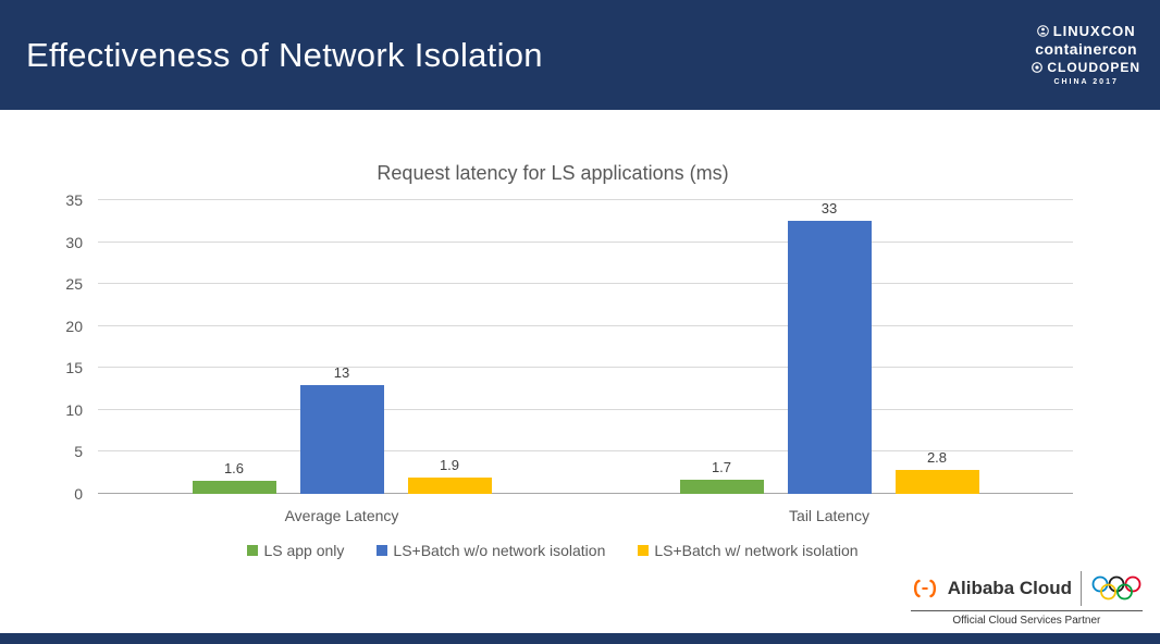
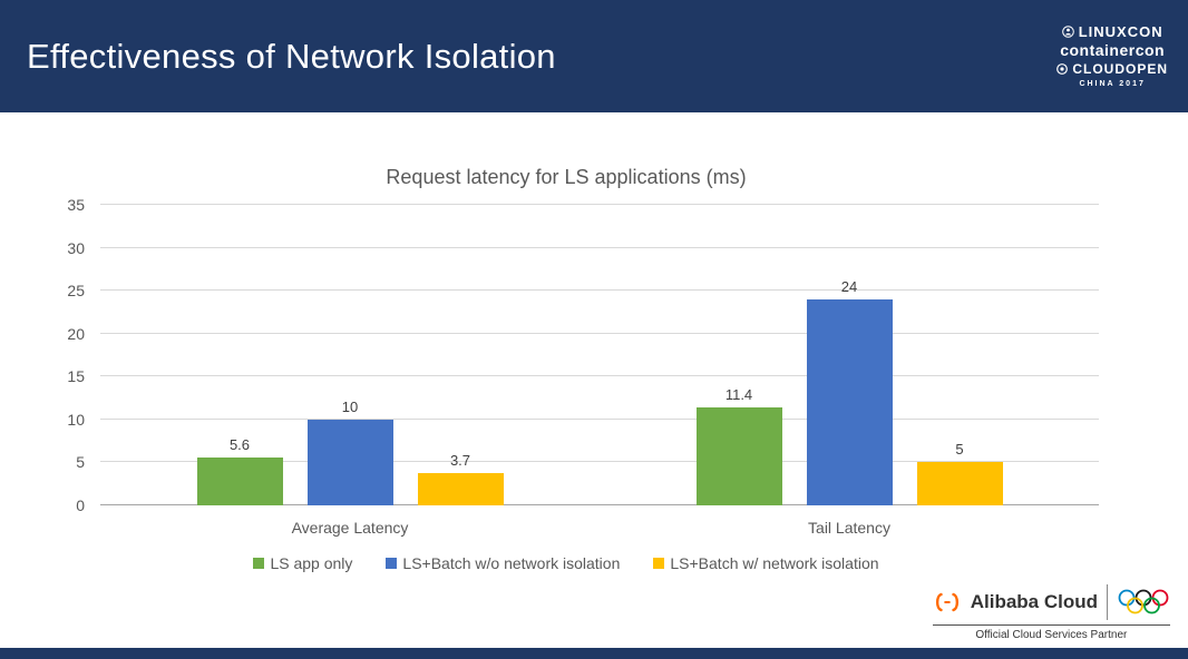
LS app only/Average Latency: 1.6 -> 5.6
LS+Batch w/o network isolation/Average Latency: 13 -> 10
LS+Batch w/ network isolation/Average Latency: 1.9 -> 3.7
LS app only/Tail Latency: 1.7 -> 11.4
LS+Batch w/o network isolation/Tail Latency: 33 -> 24
LS+Batch w/ network isolation/Tail Latency: 2.8 -> 5
